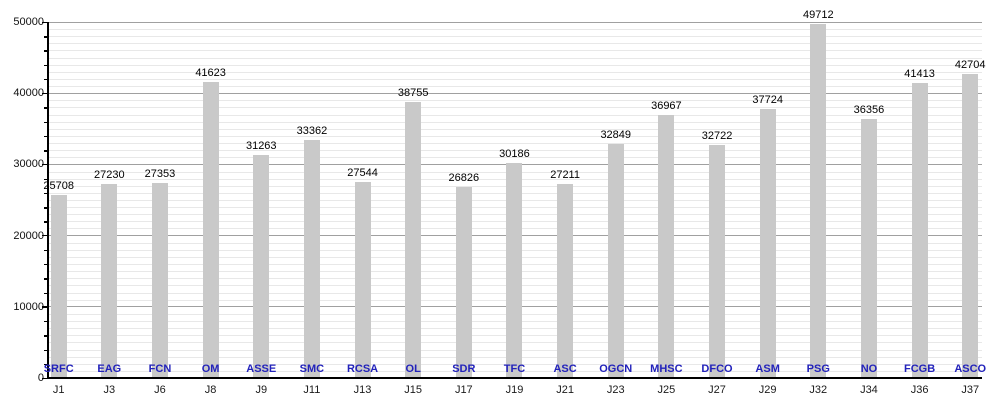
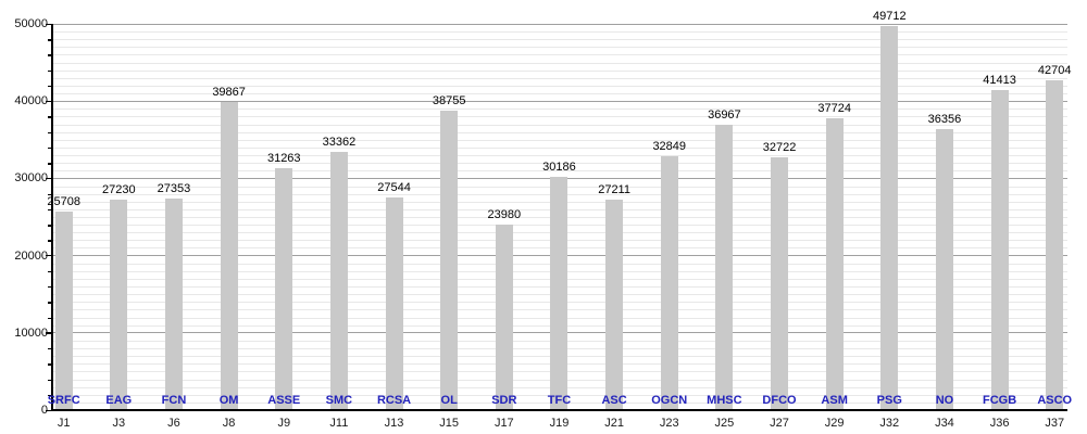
J8: 41623 -> 39867
J17: 26826 -> 23980
